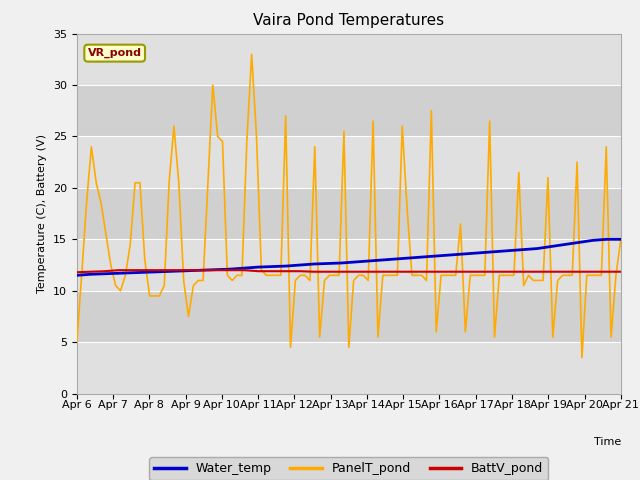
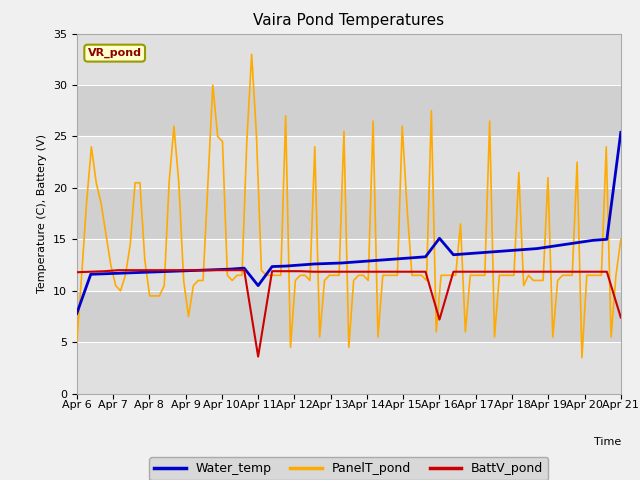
Water_temp/Apr 6: 11.5 -> 7.8
Water_temp/Apr 11: 12.3 -> 10.5
BattV_pond/Apr 11: 11.9 -> 3.6
Water_temp/Apr 16: 13.4 -> 15.1
BattV_pond/Apr 16: 11.8 -> 7.2
Water_temp/Apr 21: 15.0 -> 25.4
BattV_pond/Apr 21: 11.8 -> 7.4
